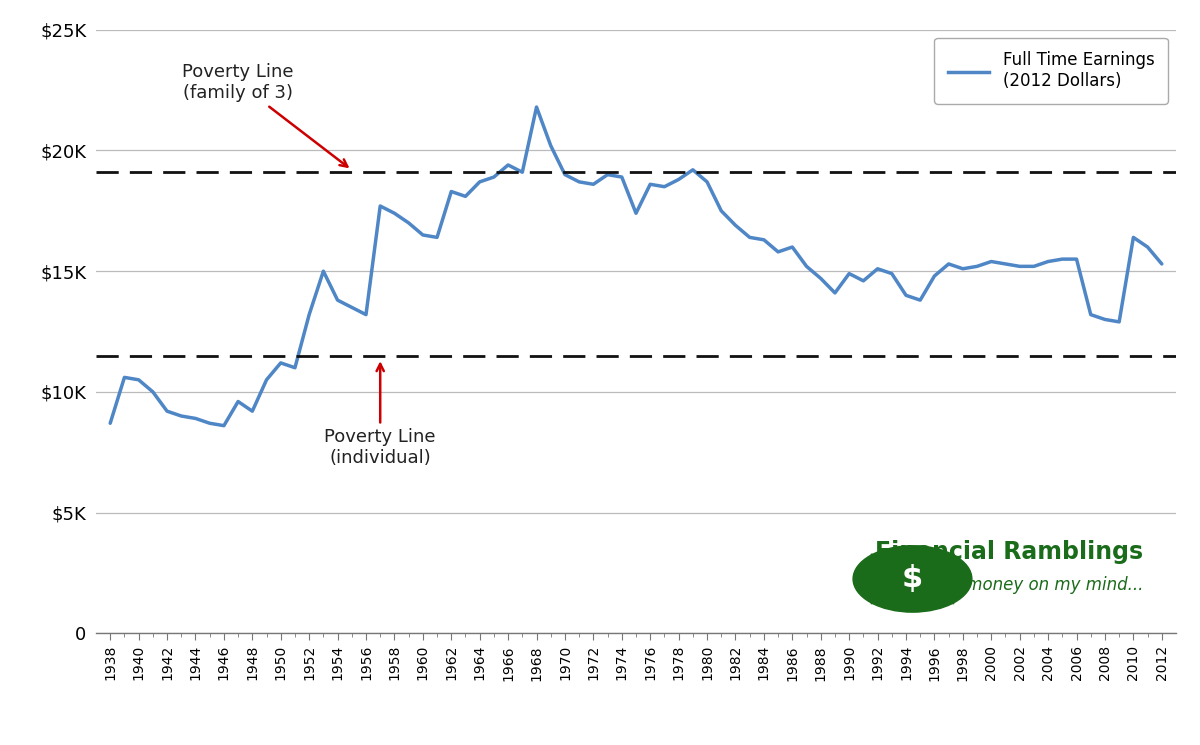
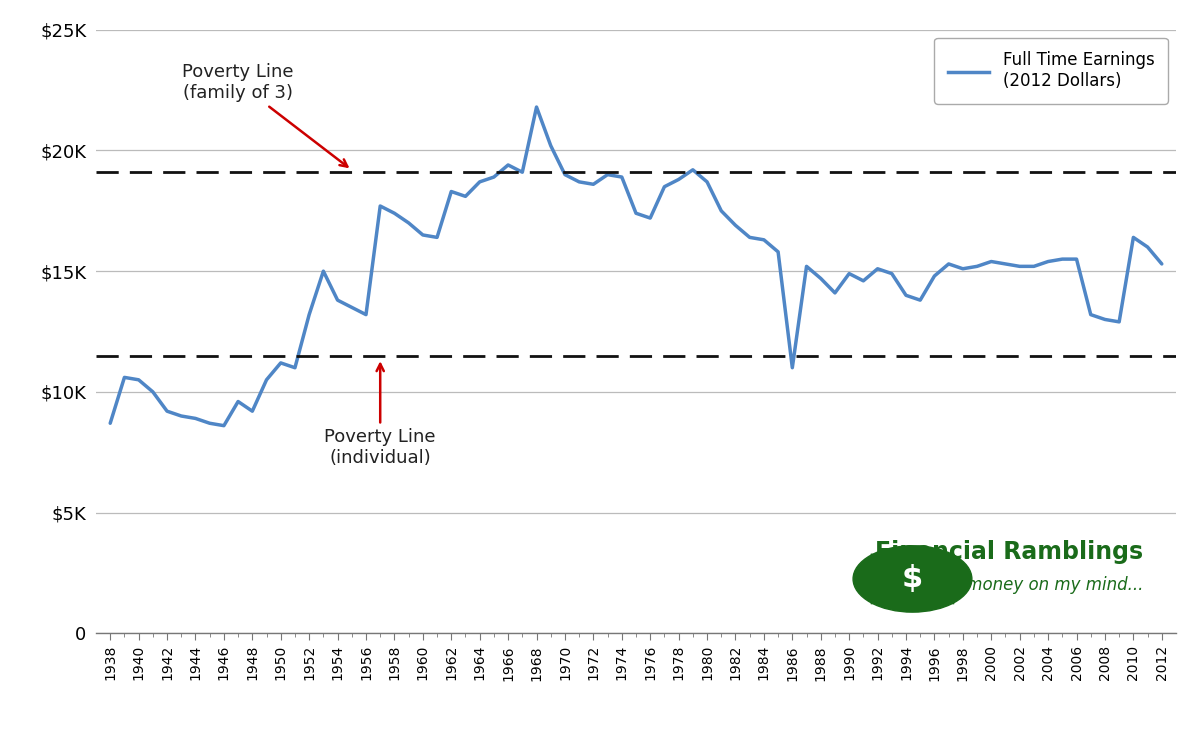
1976: $18.6K -> $17.2K
1986: $16.0K -> $11.0K
